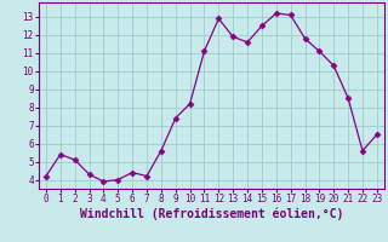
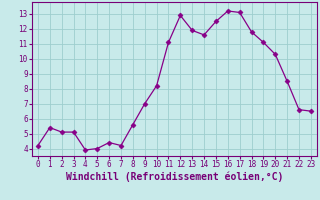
3: 4.3 -> 5.1
9: 7.4 -> 7.0
22: 5.6 -> 6.6
